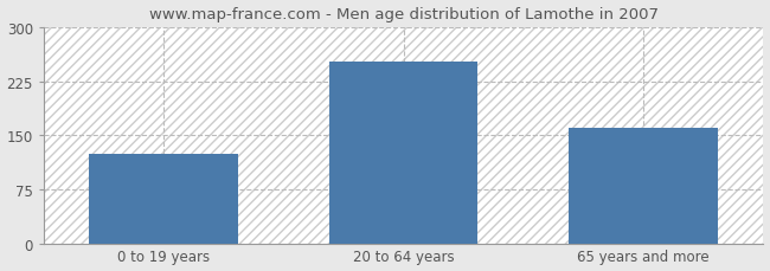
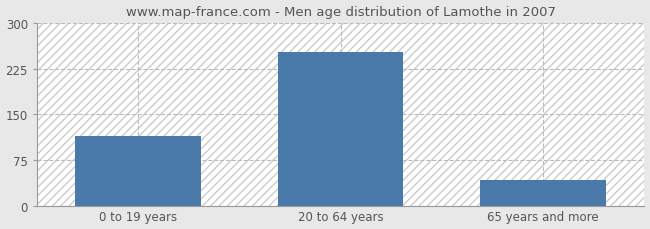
0 to 19 years: 124 -> 115
65 years and more: 160 -> 42
